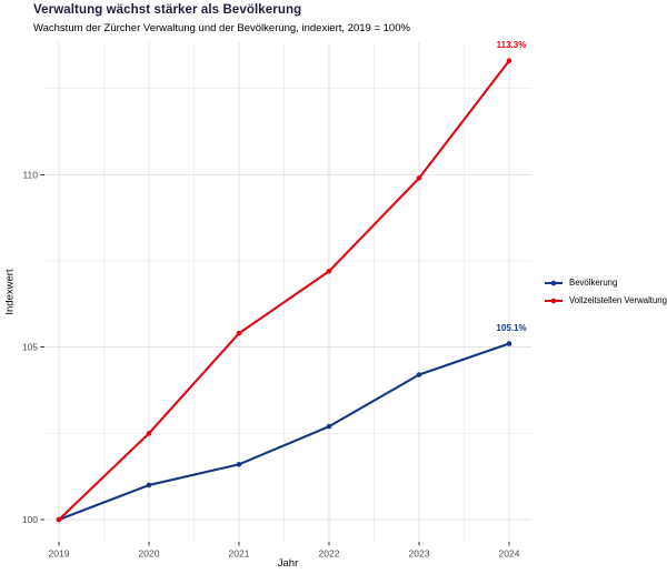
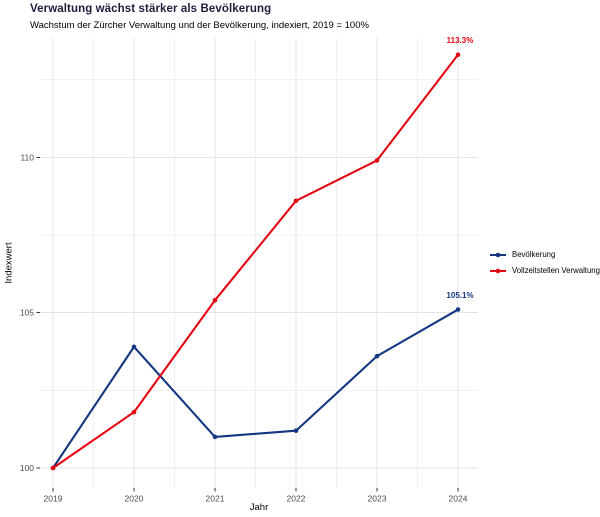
Bevölkerung/2020: 101.0 -> 103.9
Vollzeitstellen Verwaltung/2020: 102.5 -> 101.8
Bevölkerung/2021: 101.6 -> 101.0
Bevölkerung/2022: 102.7 -> 101.2
Vollzeitstellen Verwaltung/2022: 107.2 -> 108.6
Bevölkerung/2023: 104.2 -> 103.6
